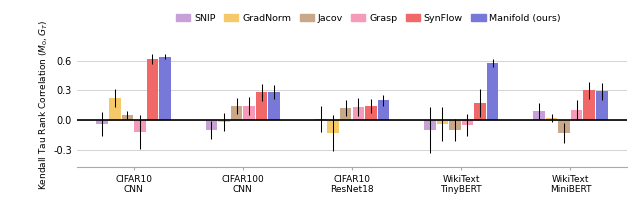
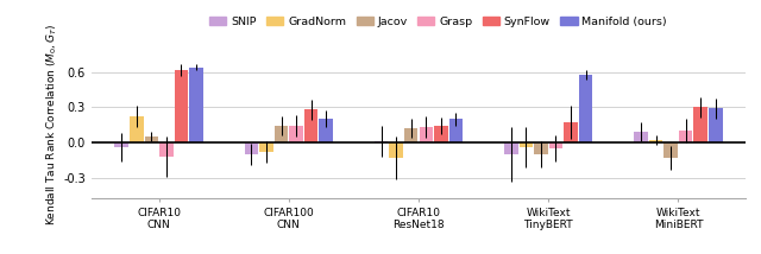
GradNorm/CIFAR100 CNN: -0.02 -> -0.08
Manifold (ours)/CIFAR100 CNN: 0.28 -> 0.20
